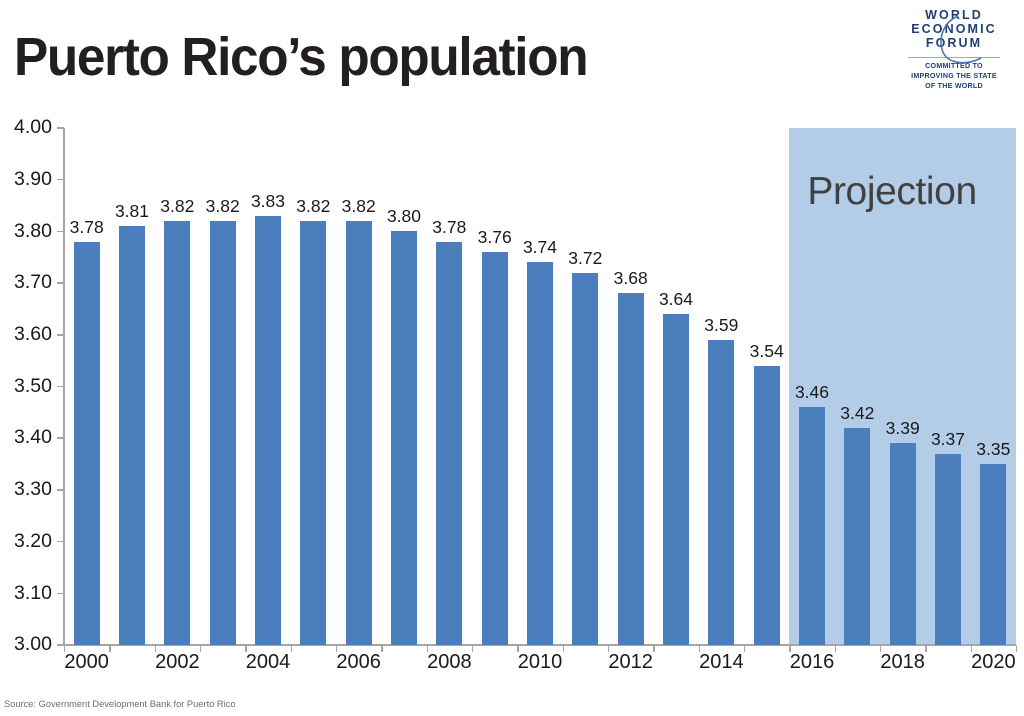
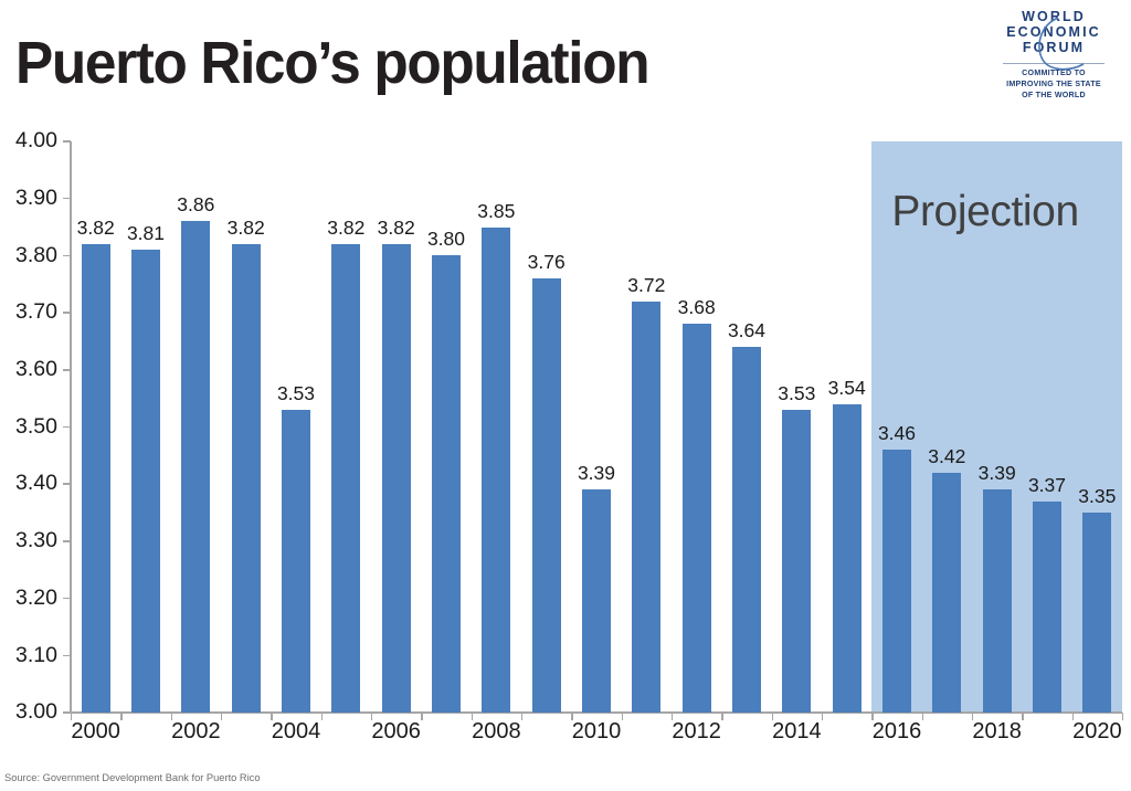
2000: 3.78 -> 3.82
2002: 3.82 -> 3.86
2004: 3.83 -> 3.53
2008: 3.78 -> 3.85
2010: 3.74 -> 3.39
2014: 3.59 -> 3.53
